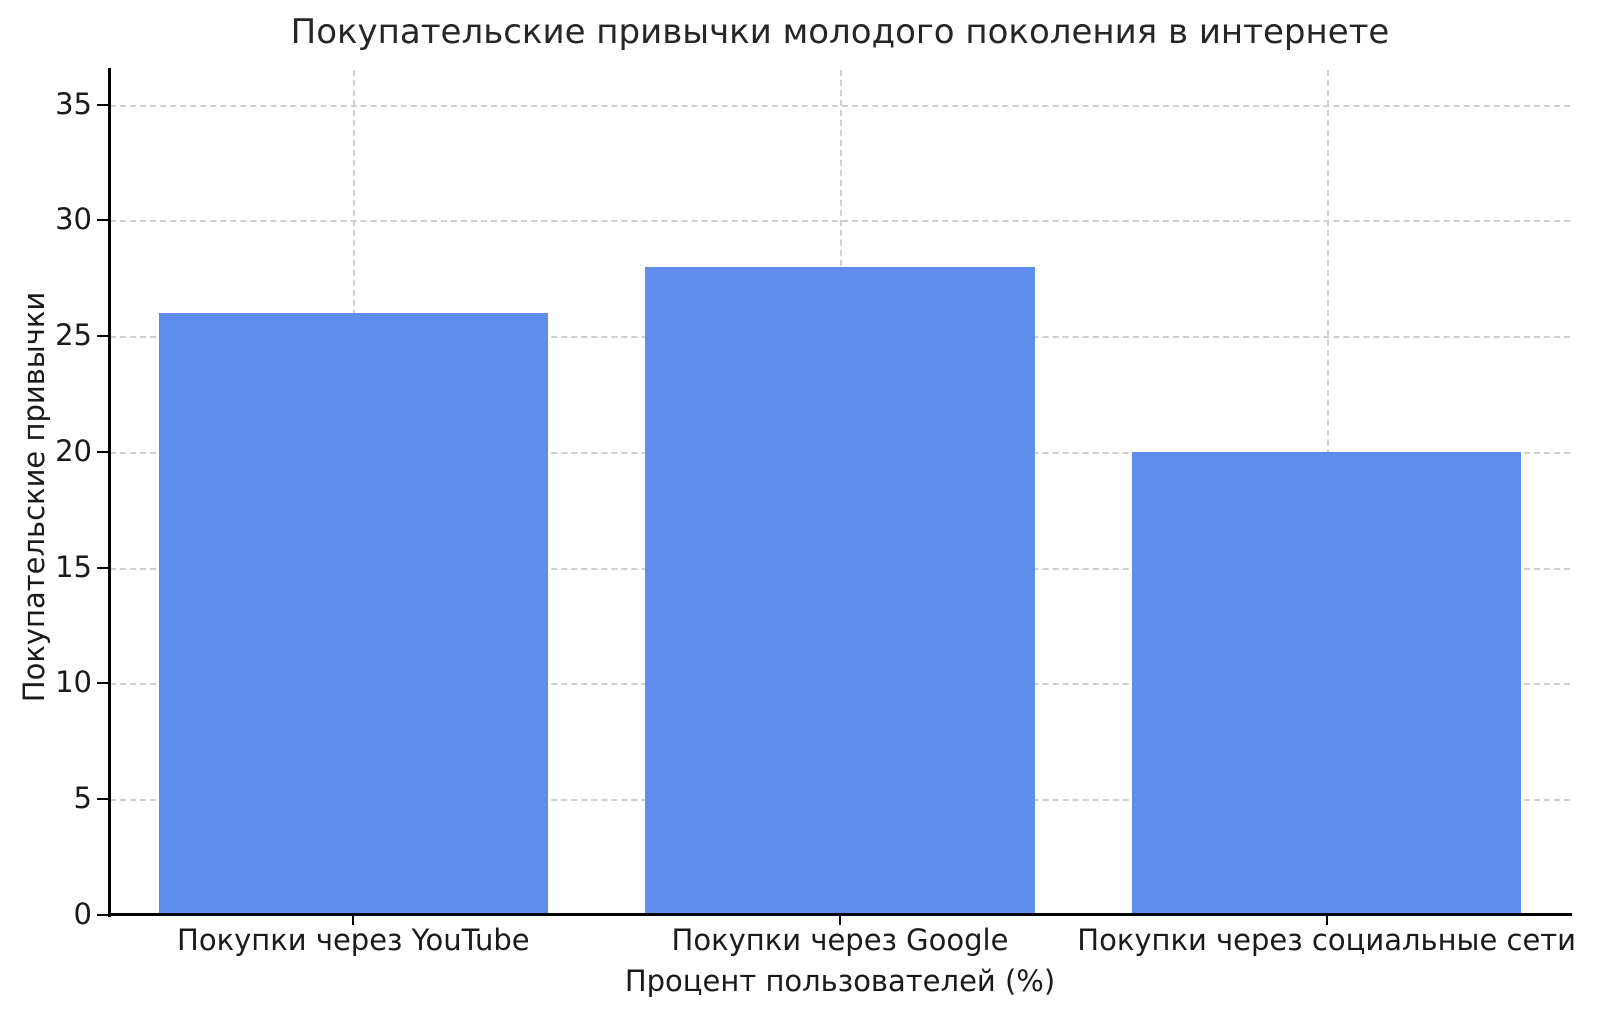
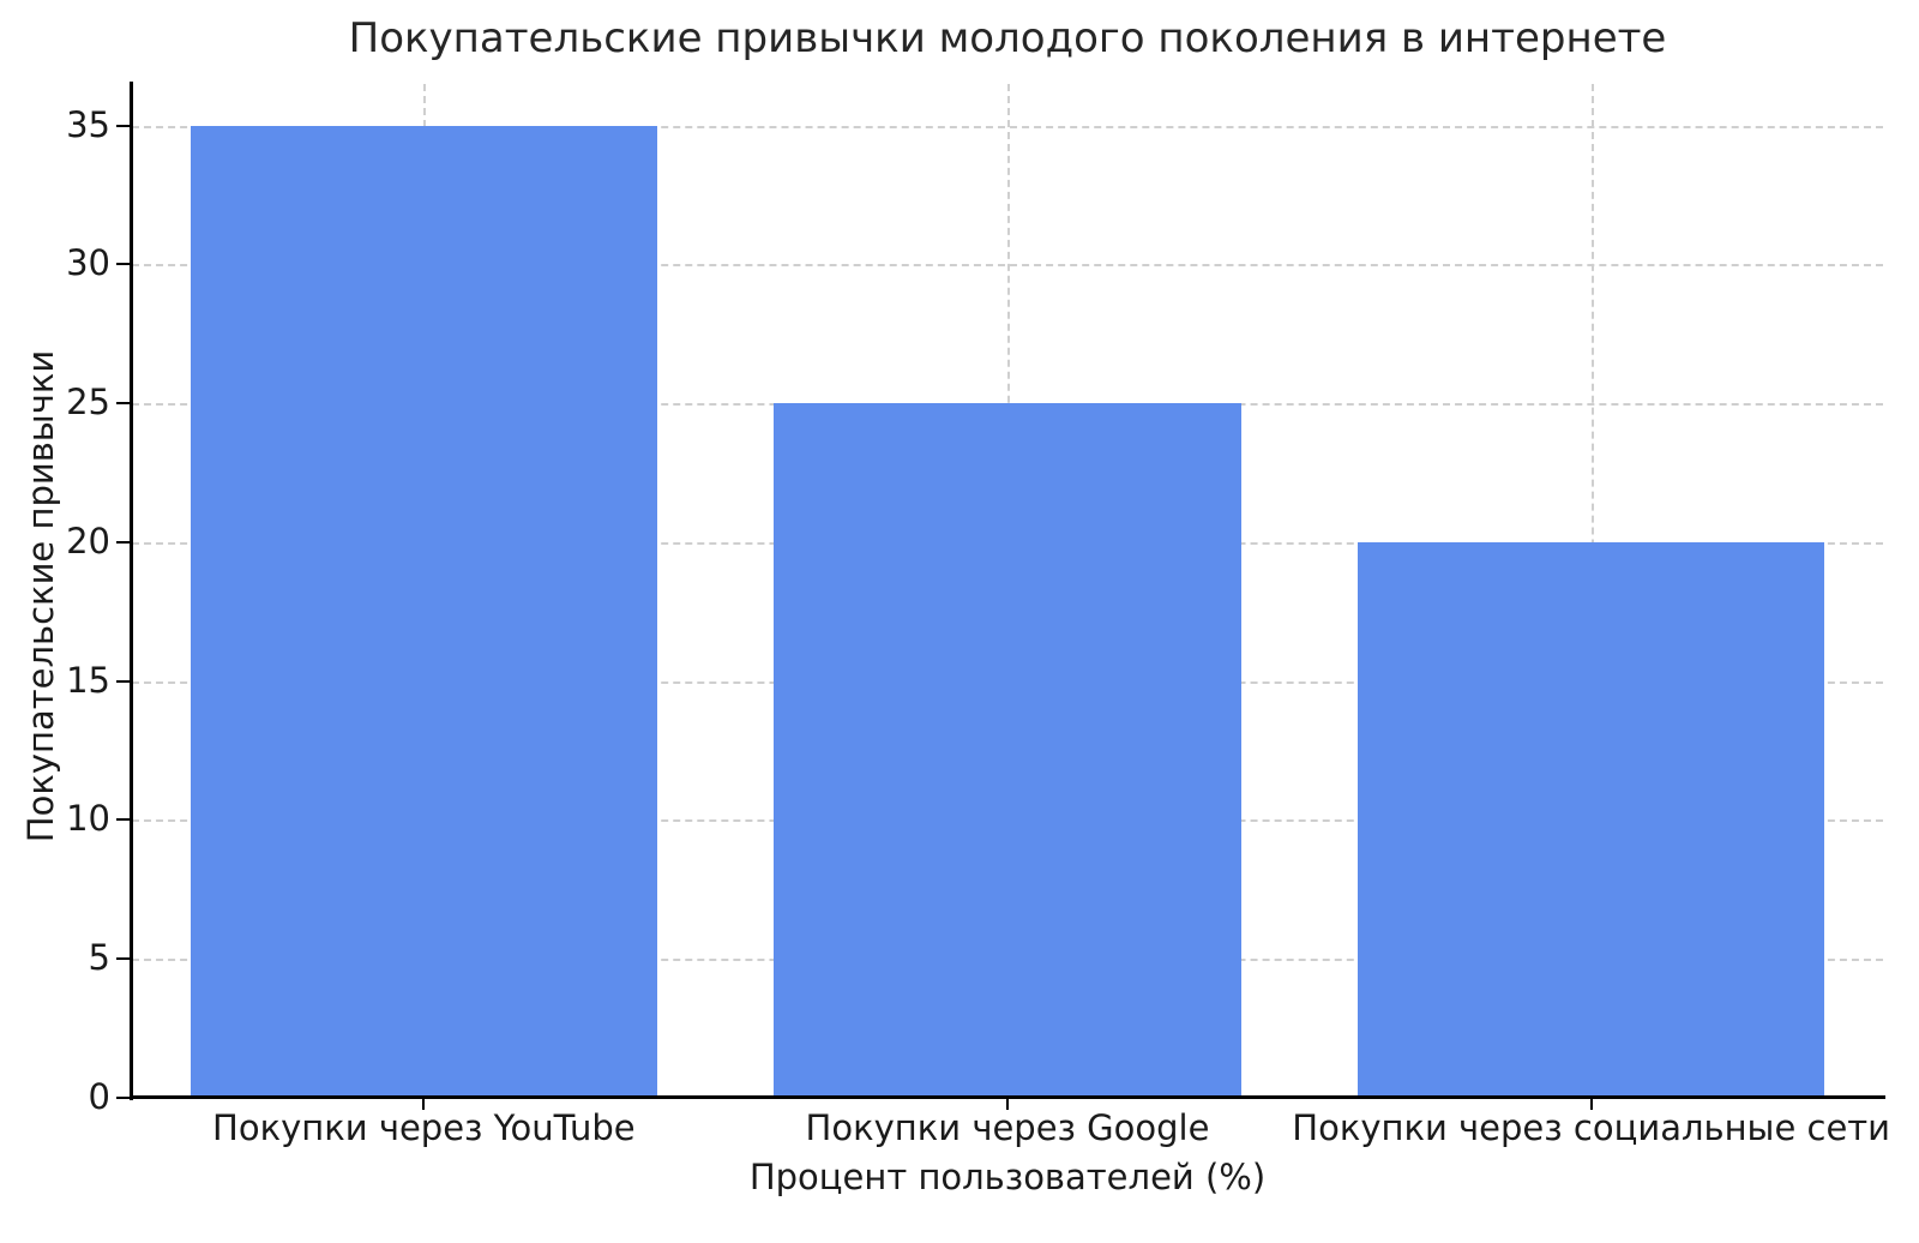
Покупки через YouTube: 26 -> 35
Покупки через Google: 28 -> 25
